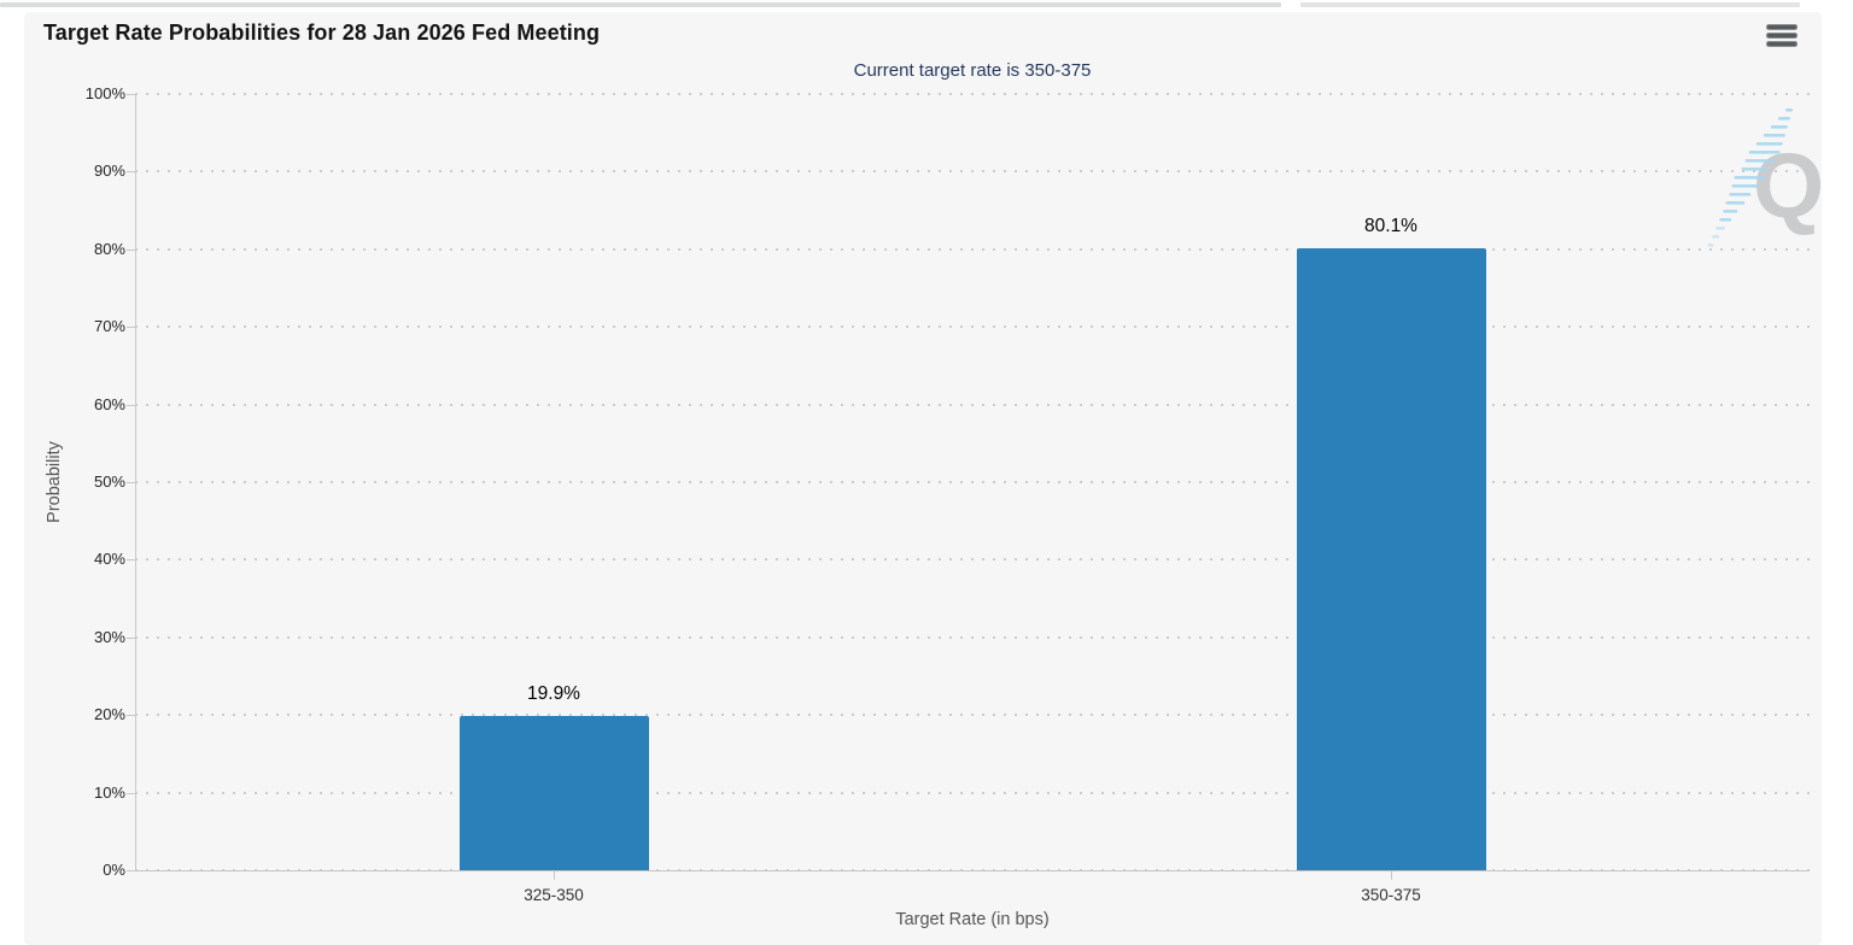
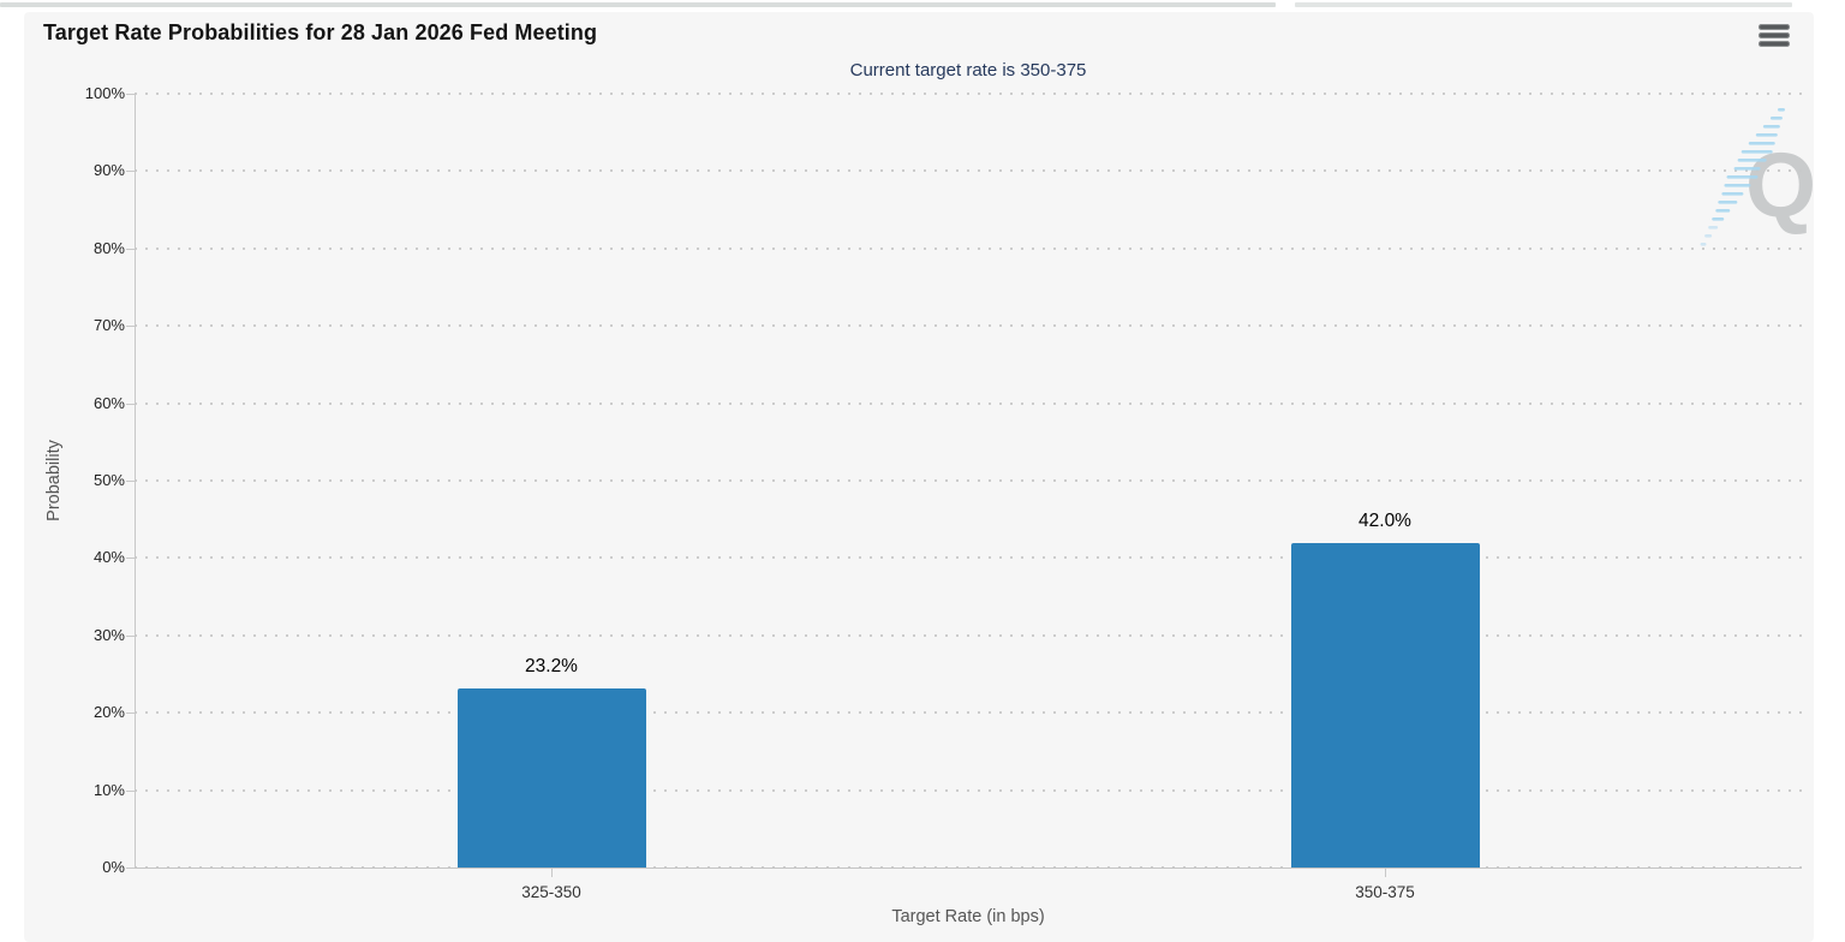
325-350: 19.9% -> 23.2%
350-375: 80.1% -> 42.0%
